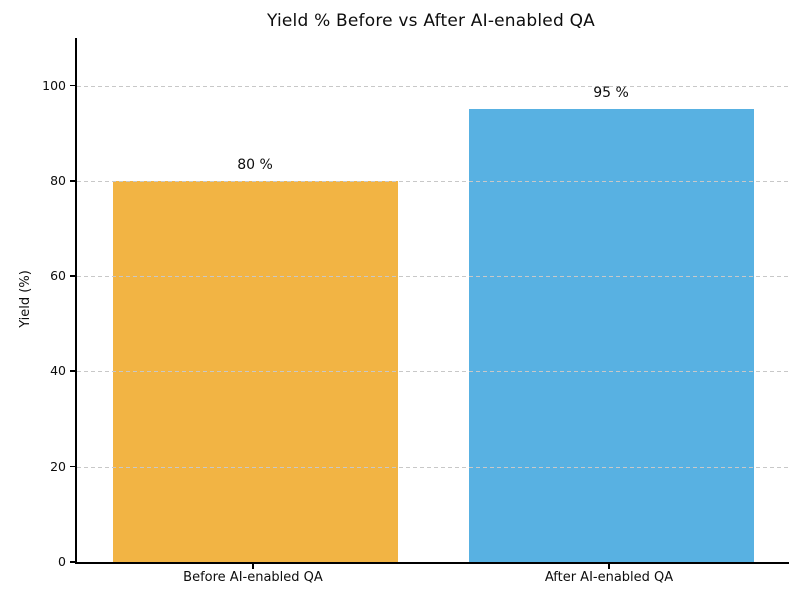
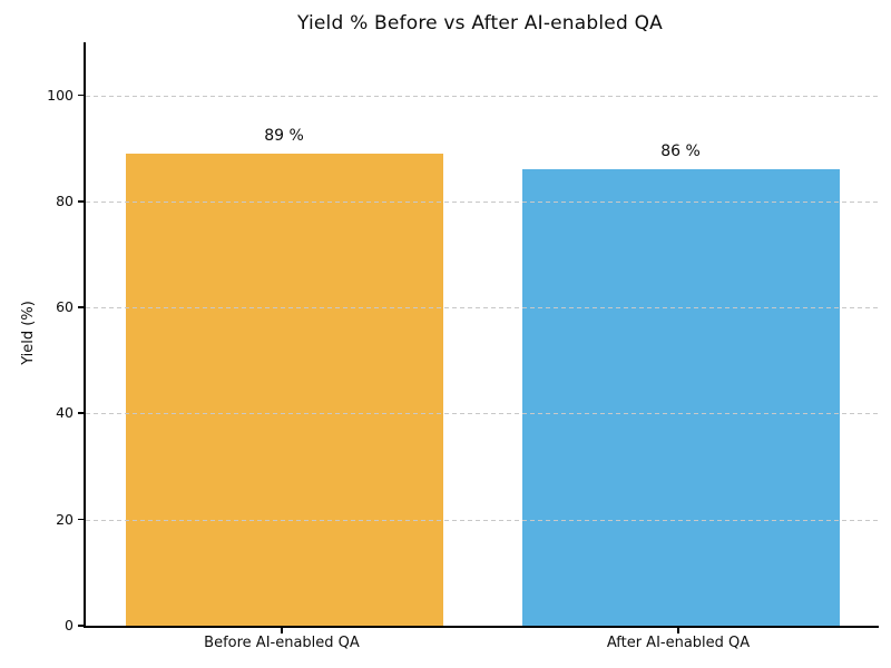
Before AI-enabled QA: 80 -> 89
After AI-enabled QA: 95 -> 86
